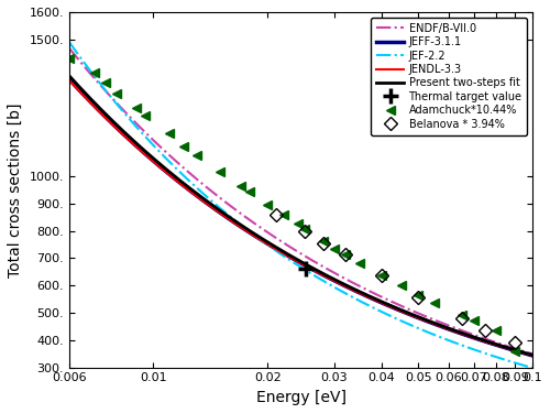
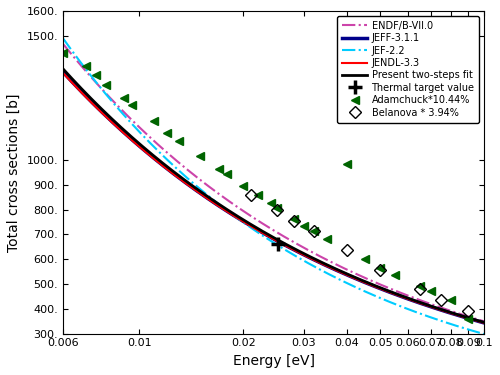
Adamchuck*10.44%/0.04: 635. -> 985.
